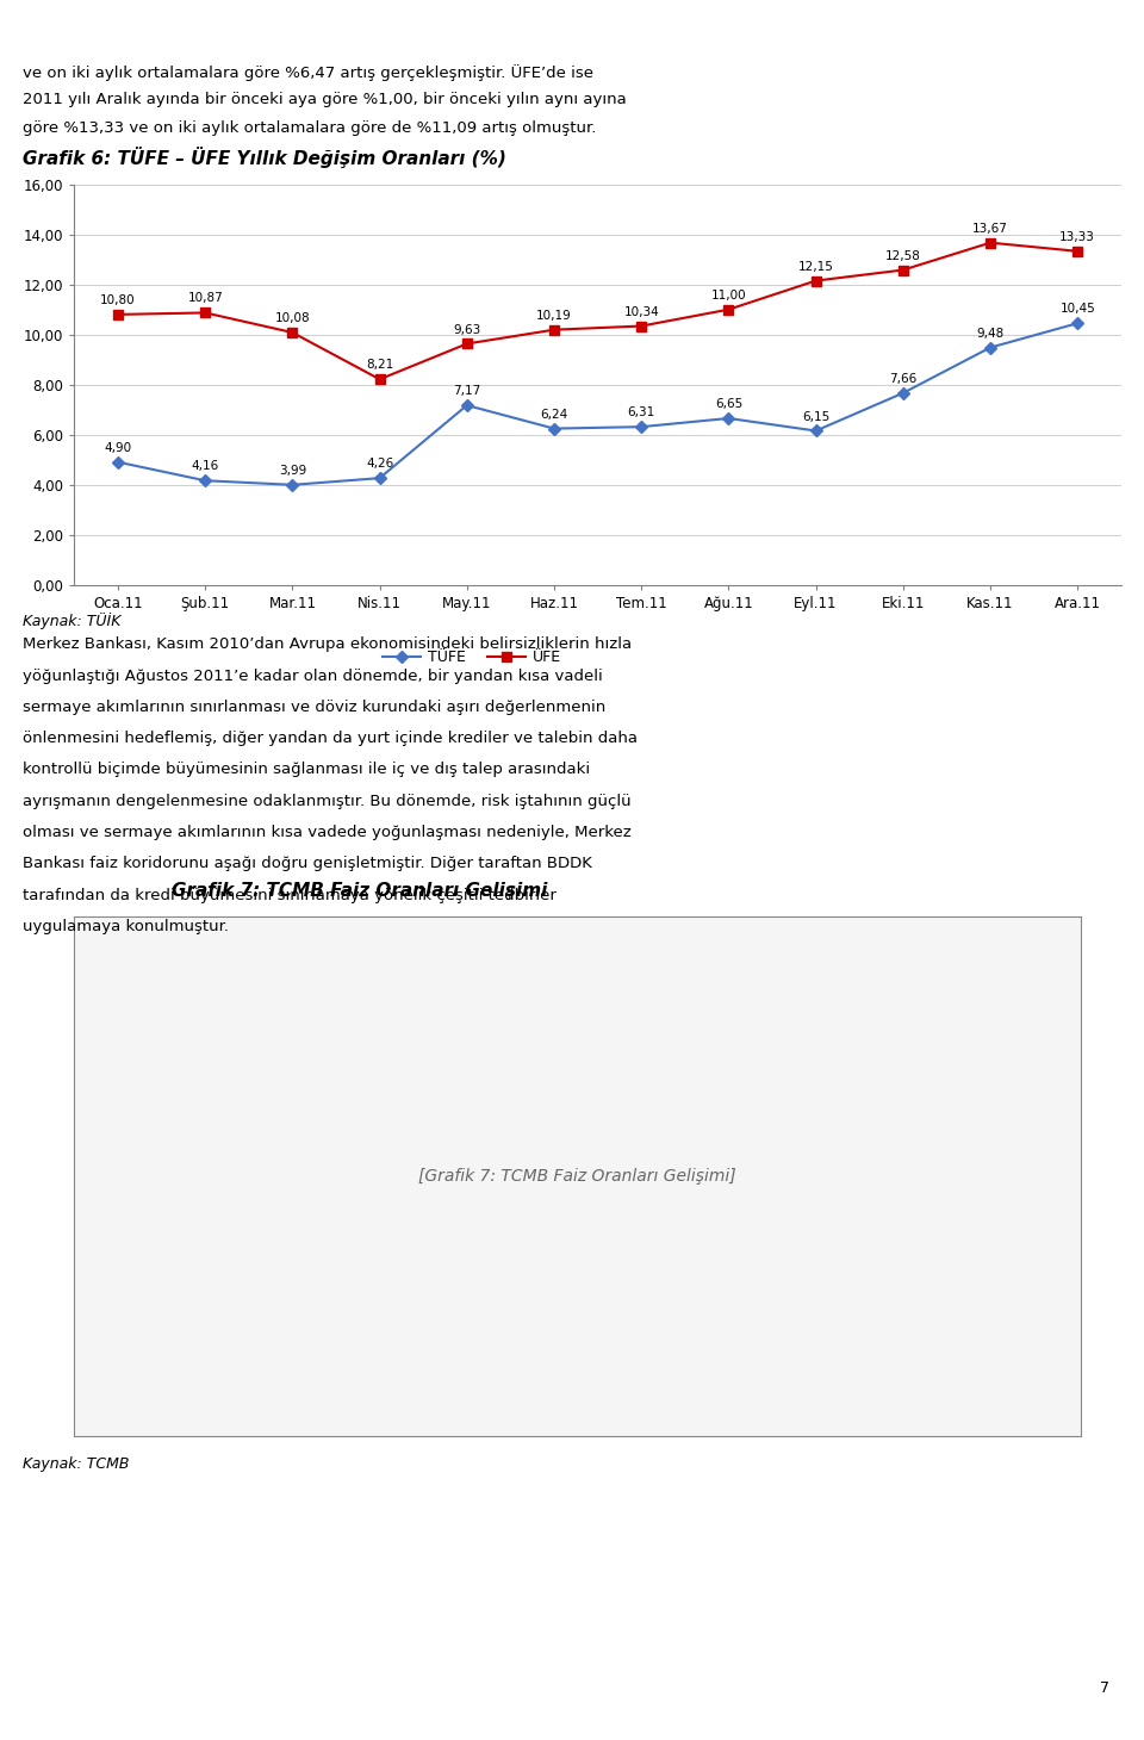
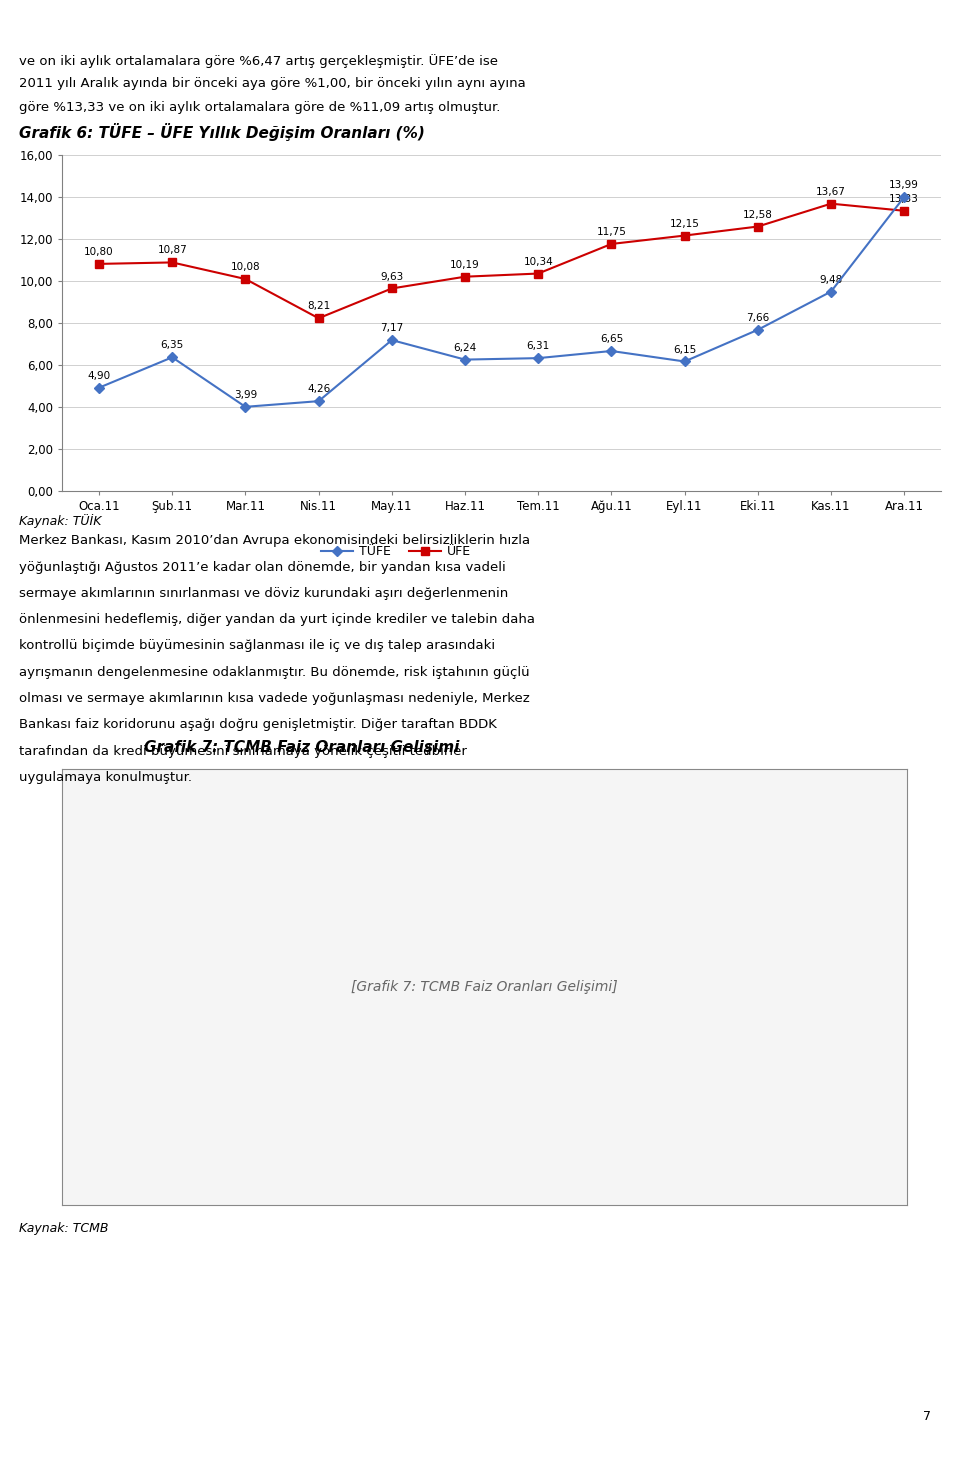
TÜFE/Şub.11: 4,16 -> 6,35
ÜFE/Ağu.11: 11,00 -> 11,75
TÜFE/Ara.11: 10,45 -> 13,99
